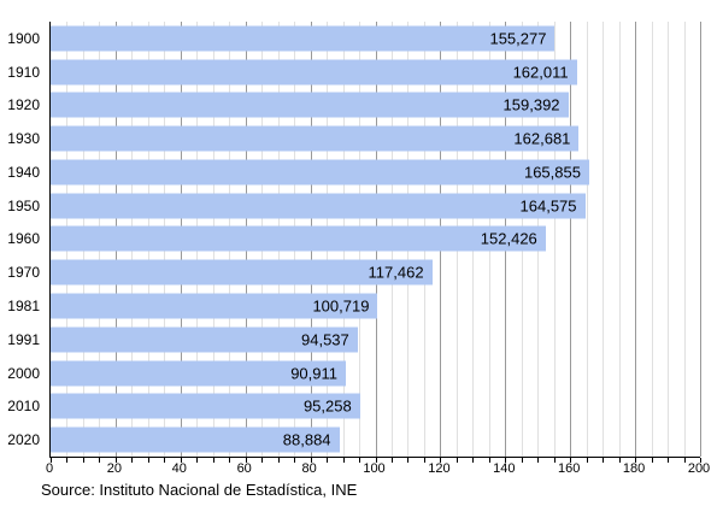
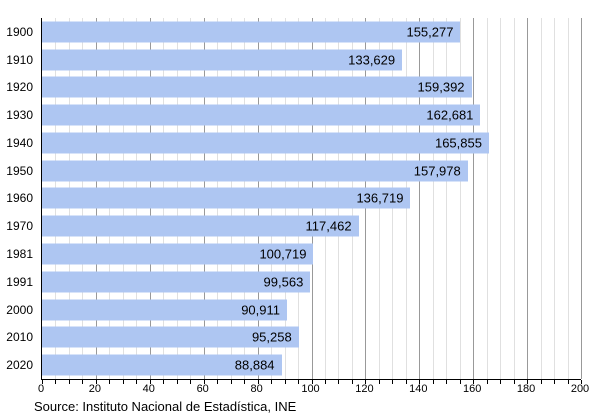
1910: 162,011 -> 133,629
1950: 164,575 -> 157,978
1960: 152,426 -> 136,719
1991: 94,537 -> 99,563
